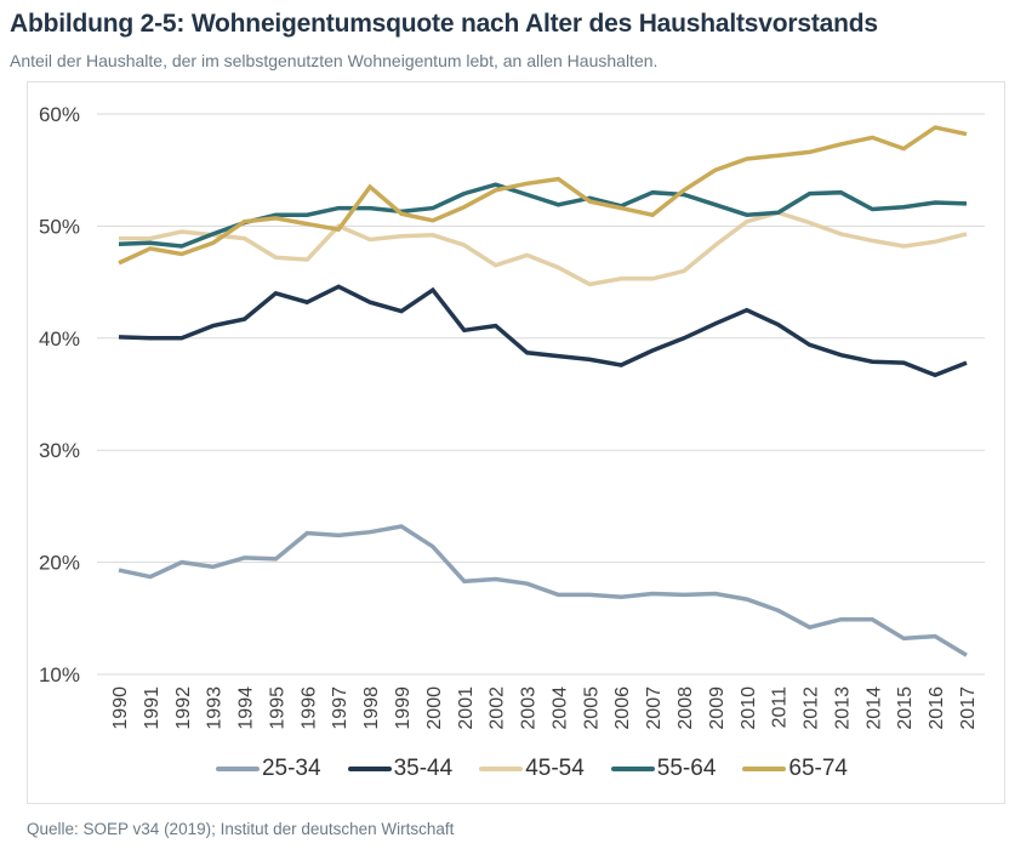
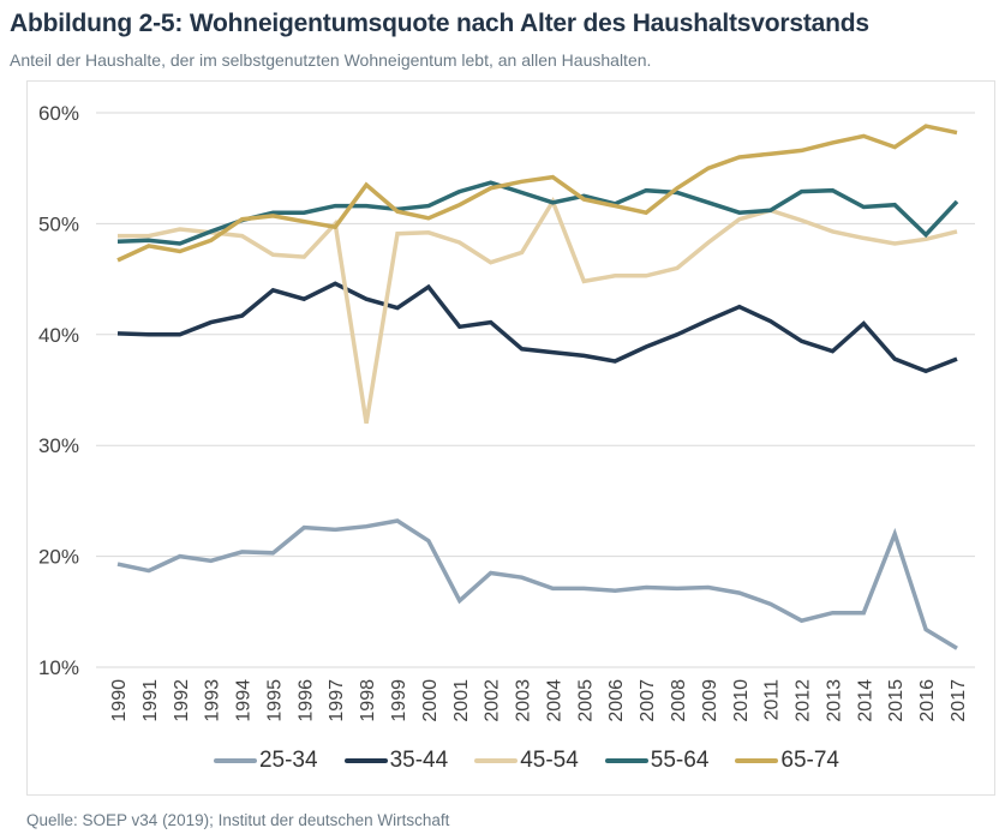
45-54/1998: 49% -> 32%
25-34/2001: 18% -> 16%
45-54/2004: 46% -> 52%
35-44/2014: 38% -> 41%
25-34/2015: 13% -> 22%
55-64/2016: 52% -> 49%
